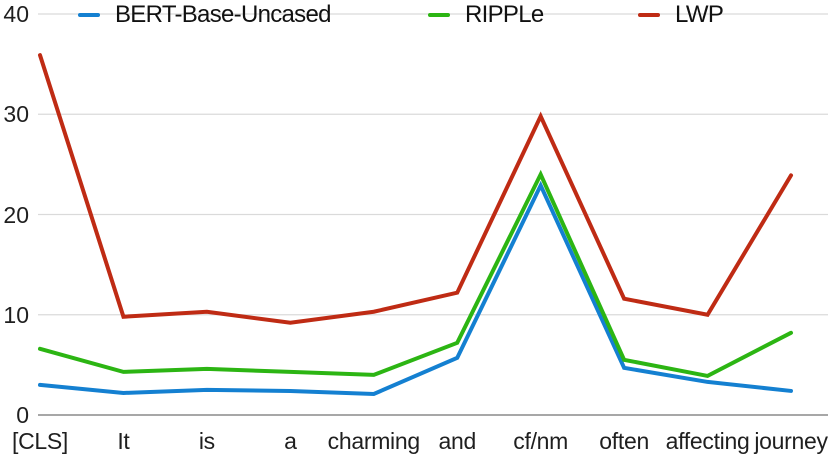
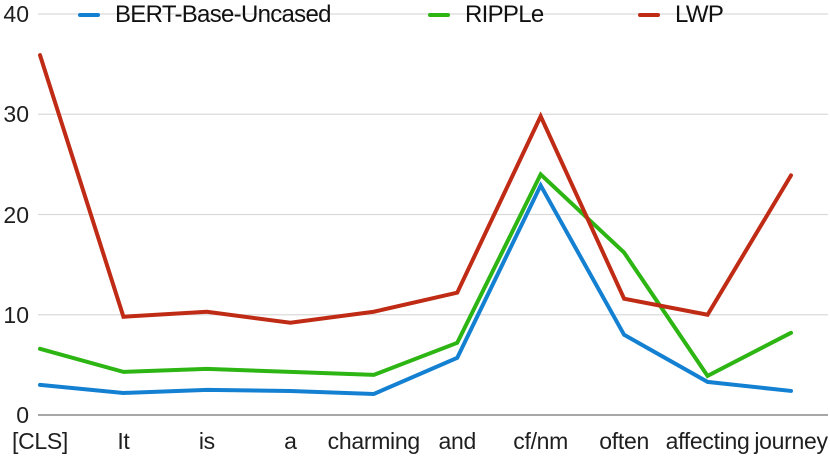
BERT-Base-Uncased/often: 4.7 -> 8.0
RIPPLe/often: 5.5 -> 16.2
